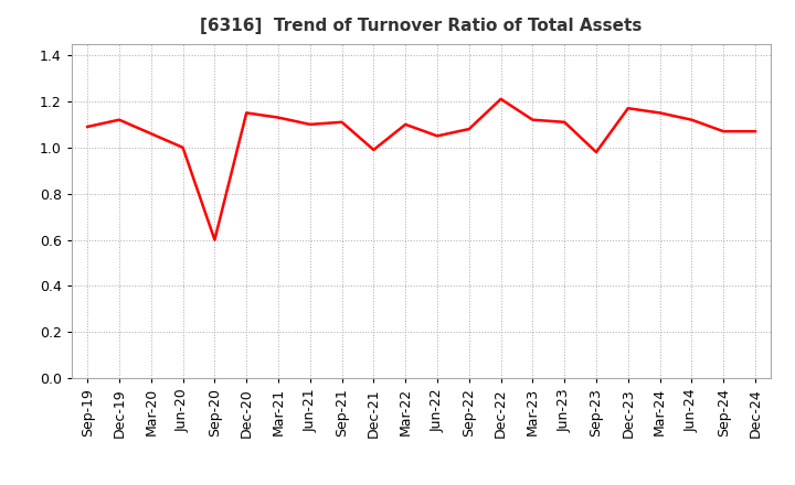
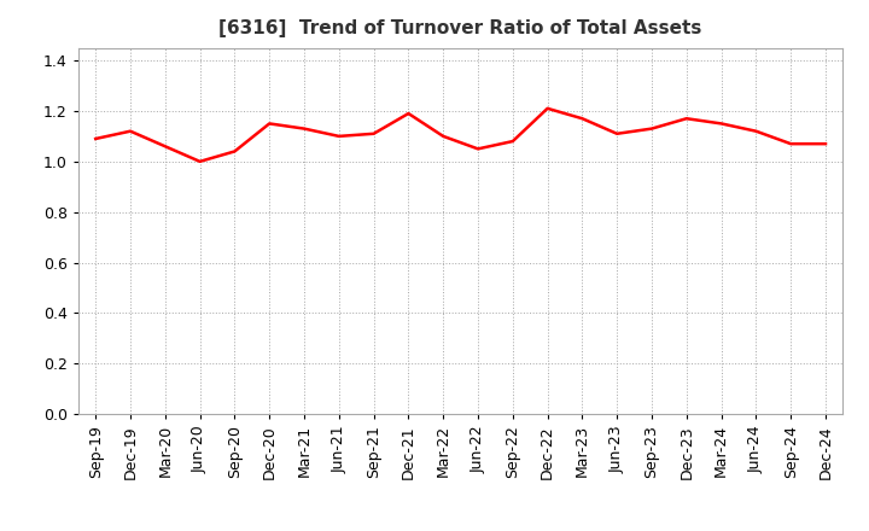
Sep-20: 0.60 -> 1.04
Dec-21: 0.99 -> 1.19
Mar-23: 1.12 -> 1.17
Sep-23: 0.98 -> 1.13
